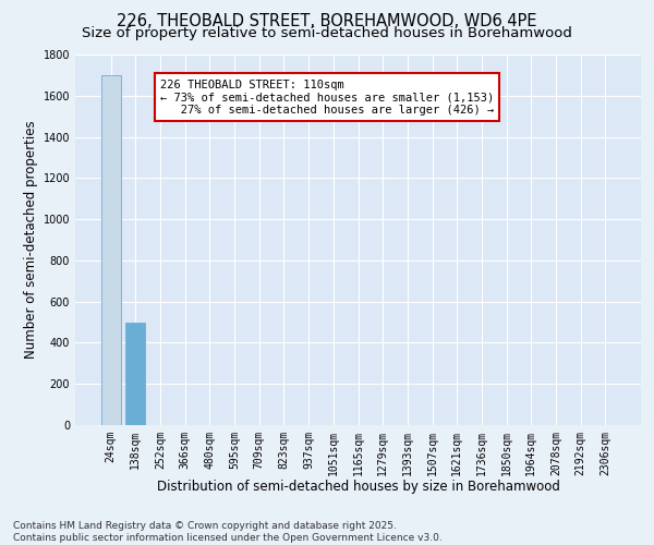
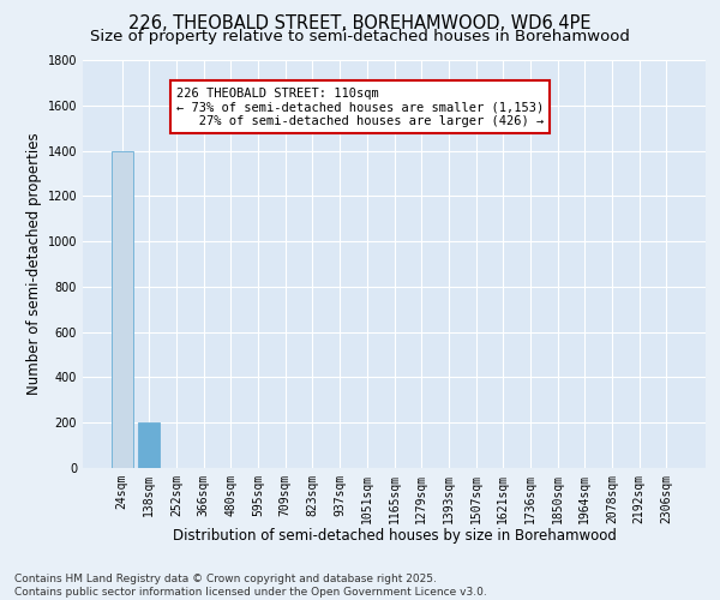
24sqm: 1700 -> 1400
138sqm: 500 -> 200
